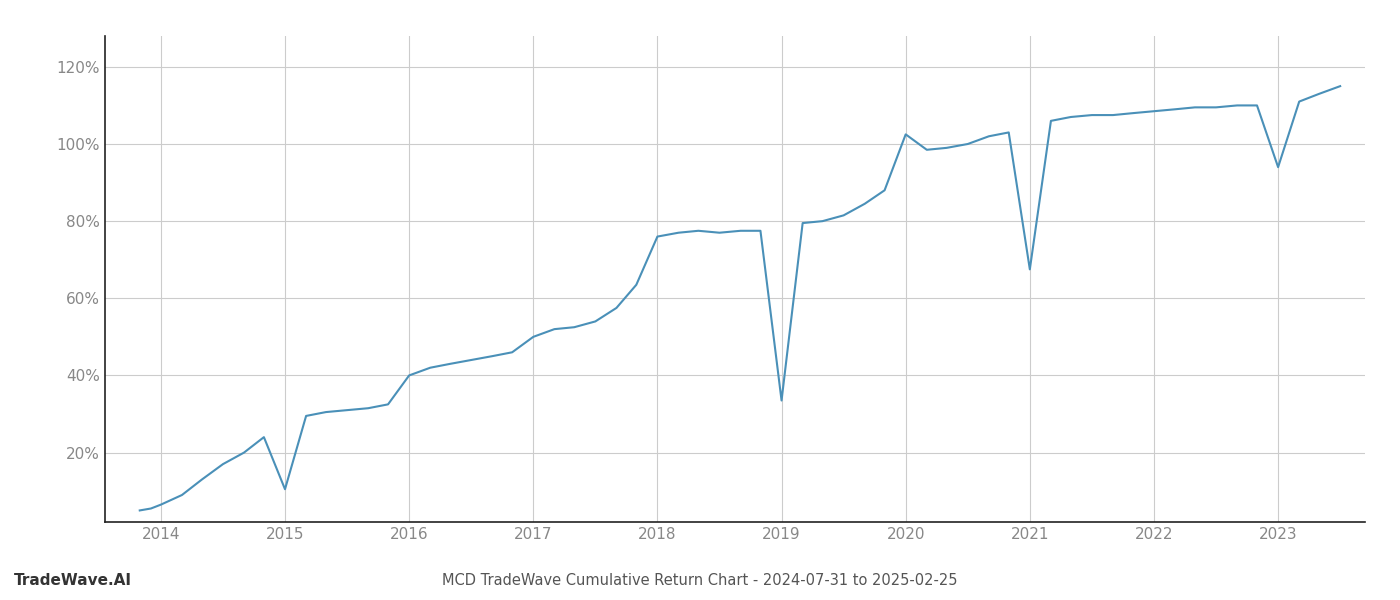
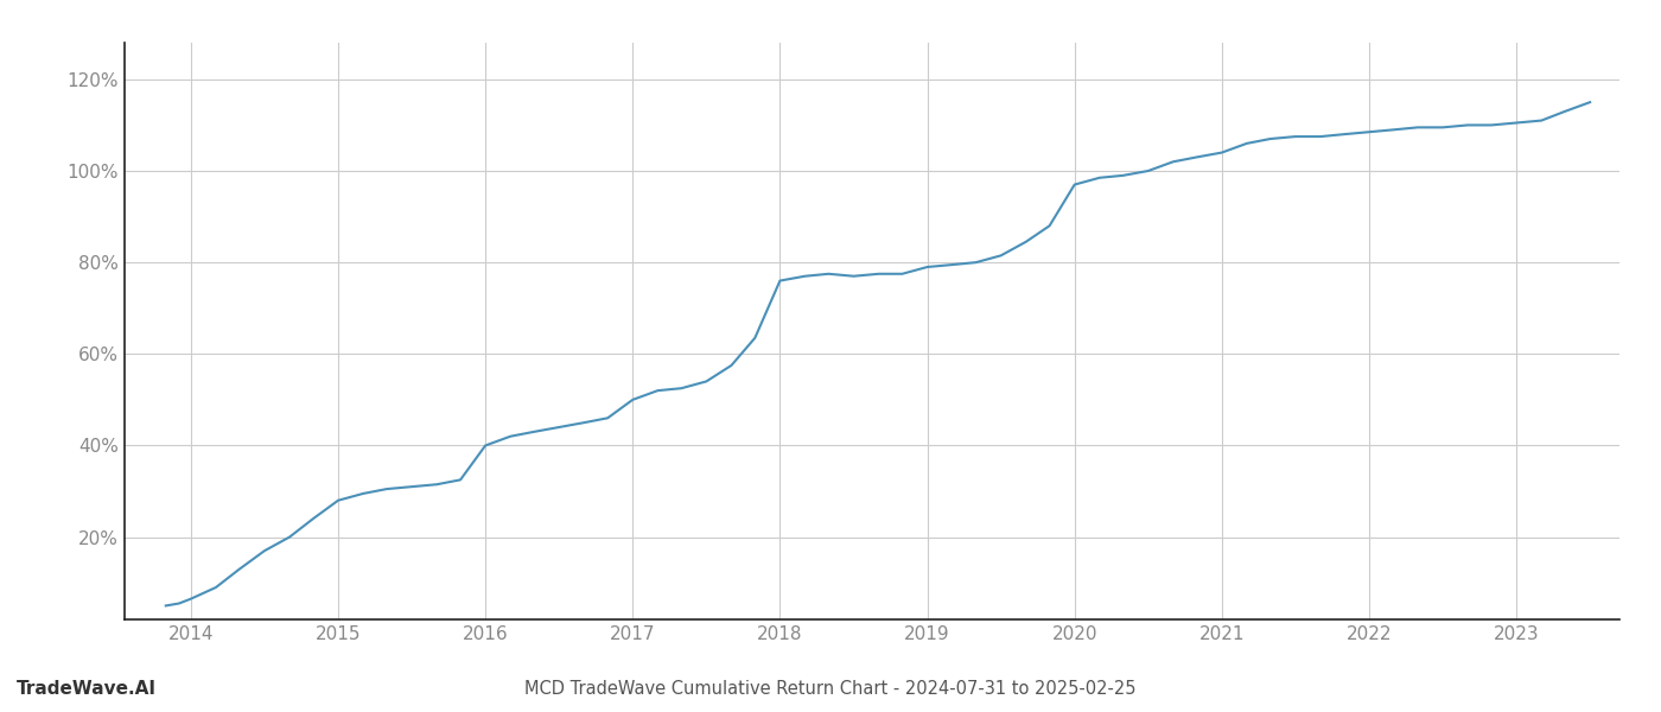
2015: 10.5% -> 28.0%
2019: 33.5% -> 79.0%
2020: 102.5% -> 97.0%
2021: 67.5% -> 104.0%
2023: 94.0% -> 110.5%
